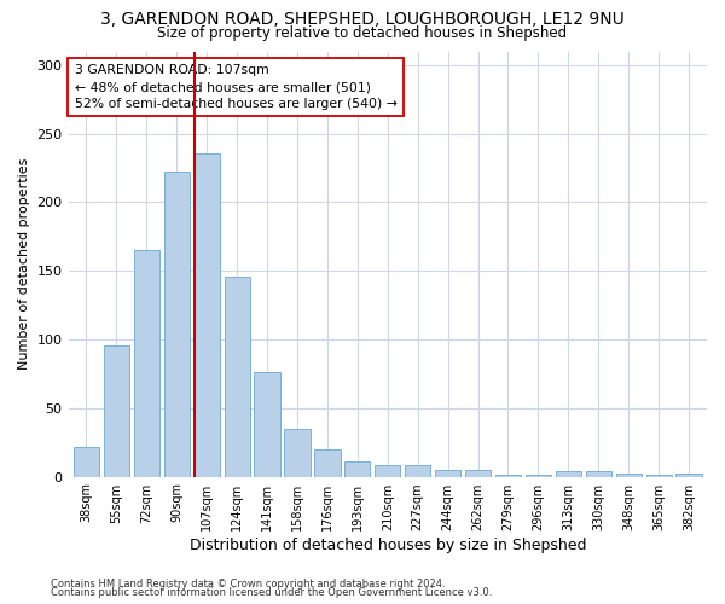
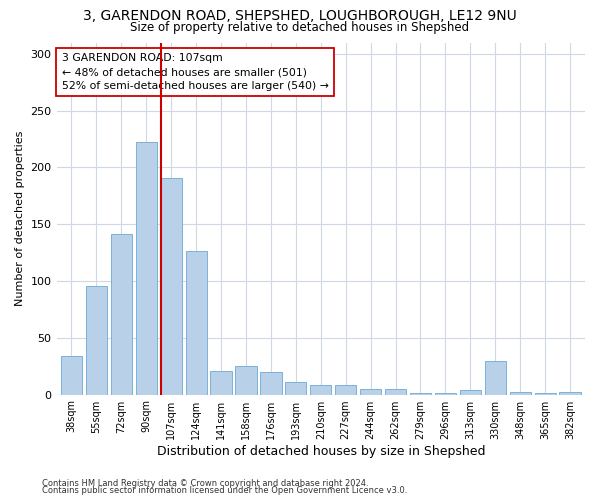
38sqm: 22 -> 34
72sqm: 165 -> 141
107sqm: 236 -> 191
124sqm: 146 -> 126
141sqm: 76 -> 21
158sqm: 35 -> 25
330sqm: 4 -> 30
